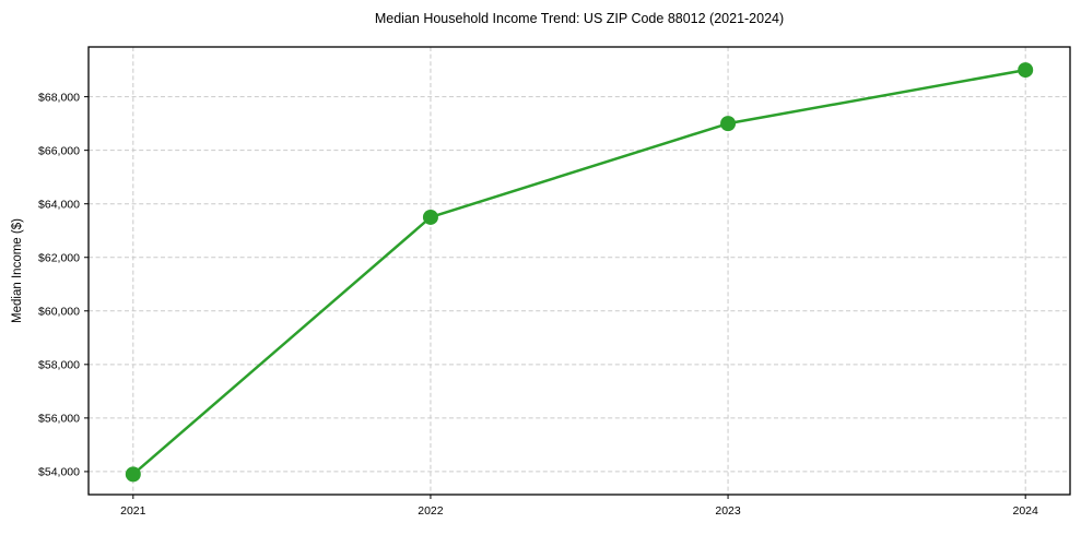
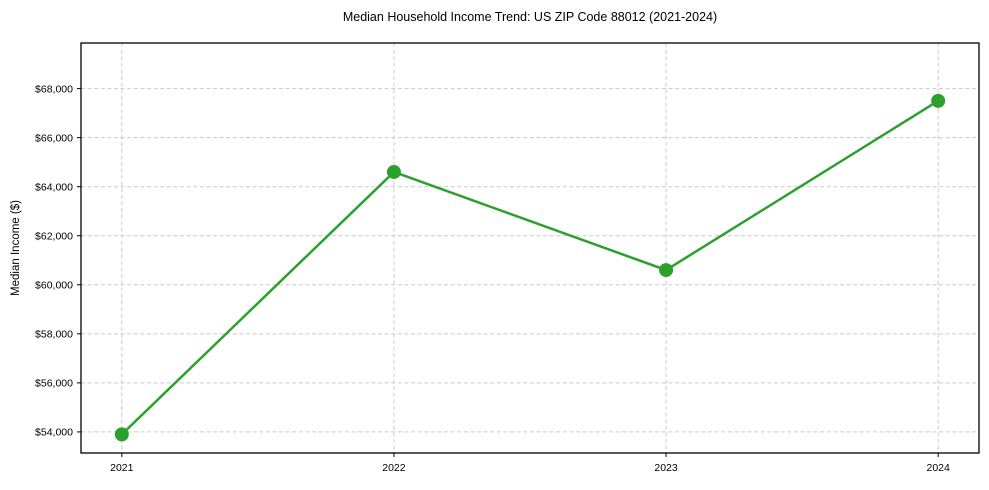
2022: $63500 -> $64600
2023: $67000 -> $60600
2024: $69000 -> $67500
